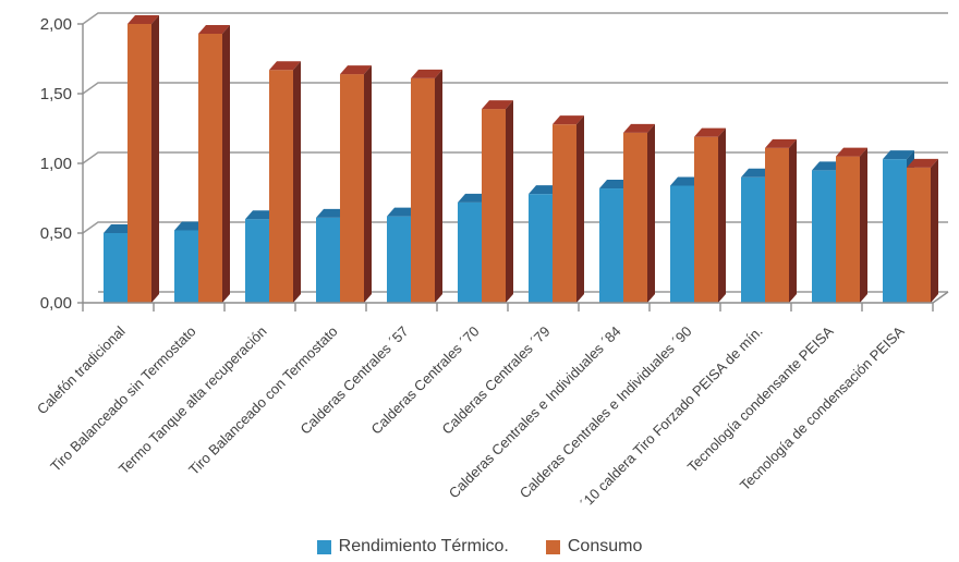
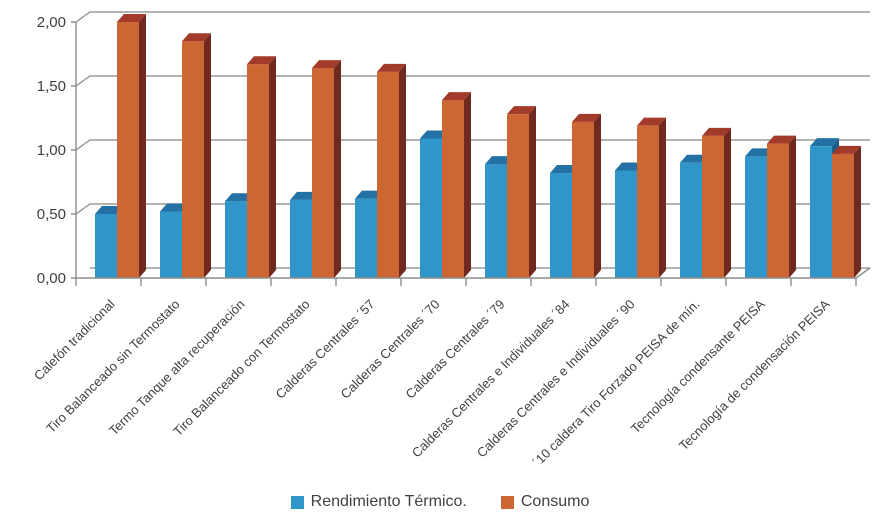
Consumo/Tiro Balanceado sin Termostato: 1,93 -> 1,85
Rendimiento Térmico./Calderas Centrales ´70: 0,72 -> 1,09
Rendimiento Térmico./Calderas Centrales ´79: 0,78 -> 0,89
